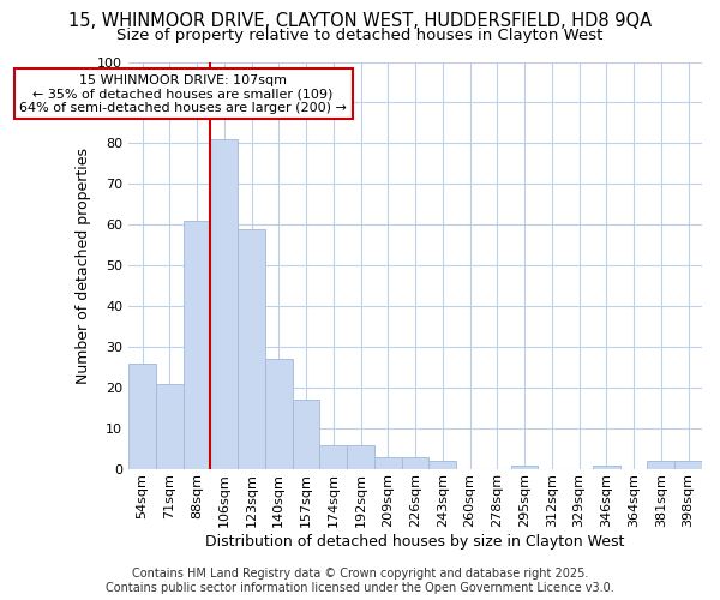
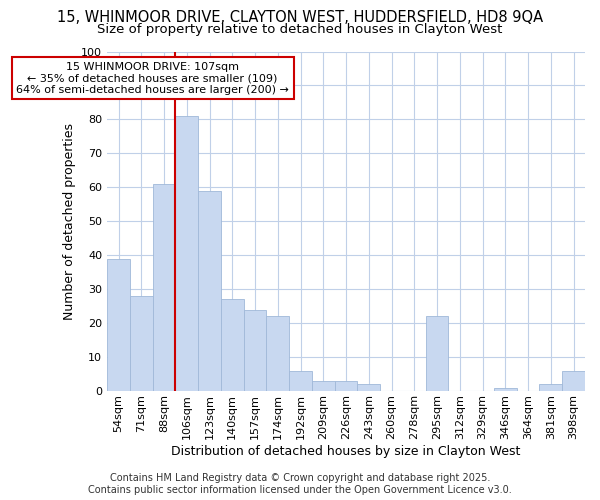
54sqm: 26 -> 39
71sqm: 21 -> 28
157sqm: 17 -> 24
174sqm: 6 -> 22
295sqm: 1 -> 22
398sqm: 2 -> 6
